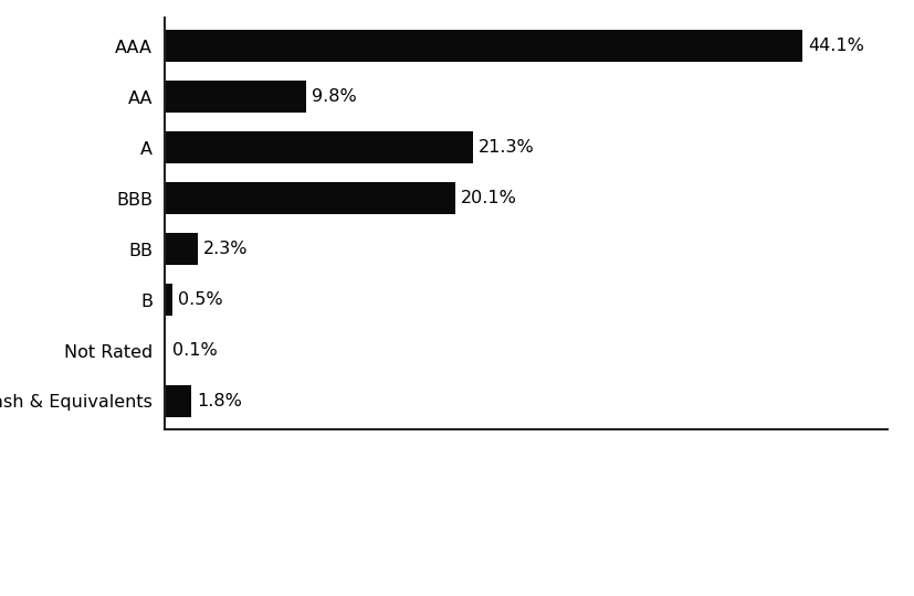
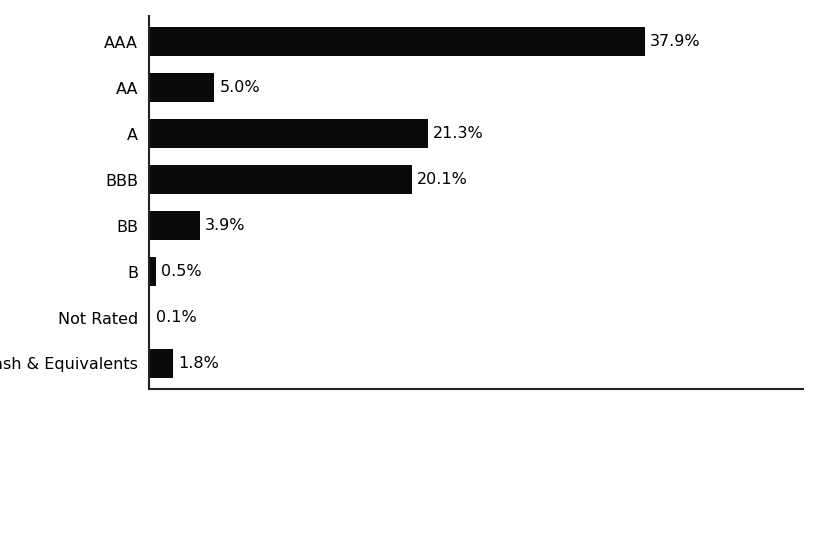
AAA: 44.1% -> 37.9%
AA: 9.8% -> 5.0%
BB: 2.3% -> 3.9%
